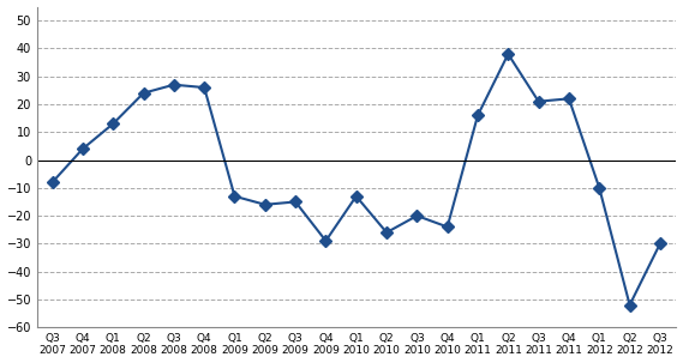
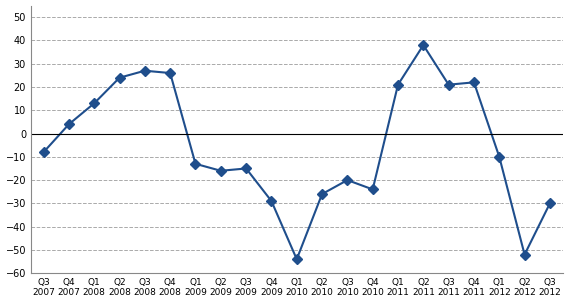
Q1 2010: -13 -> -54
Q1 2011: 16 -> 21
